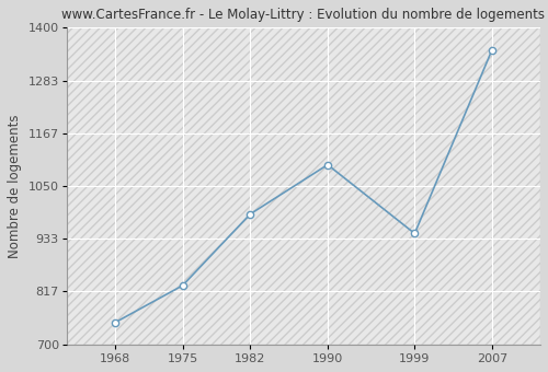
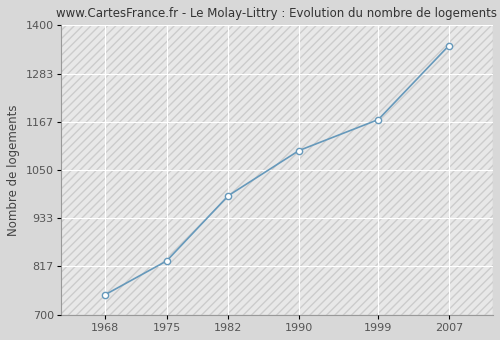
1999: 945 -> 1172
